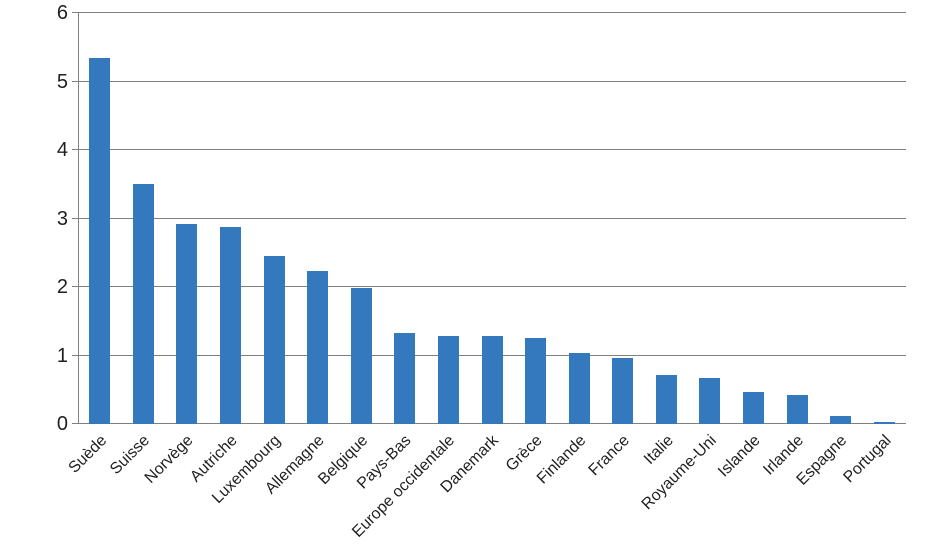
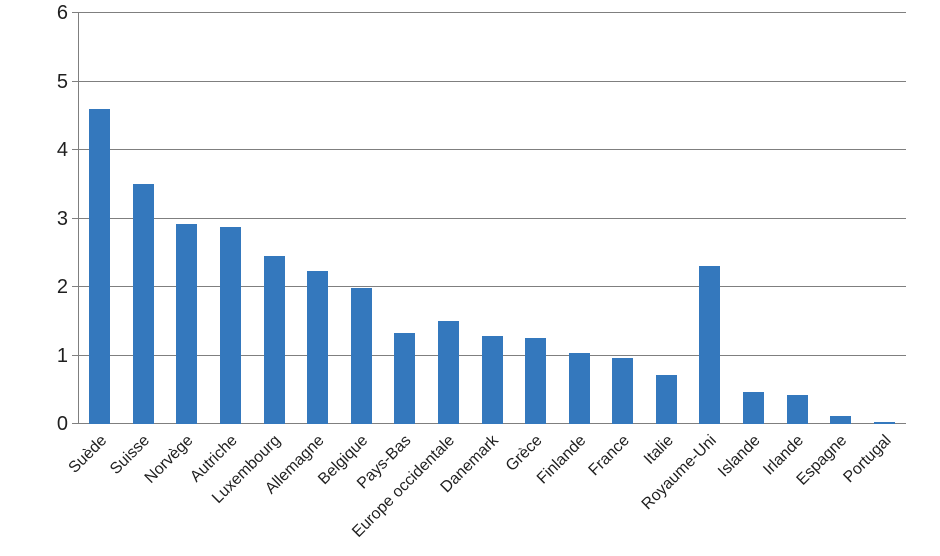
Suède: 5.3 -> 4.6
Europe occidentale: 1.3 -> 1.5
Royaume-Uni: 0.7 -> 2.3
